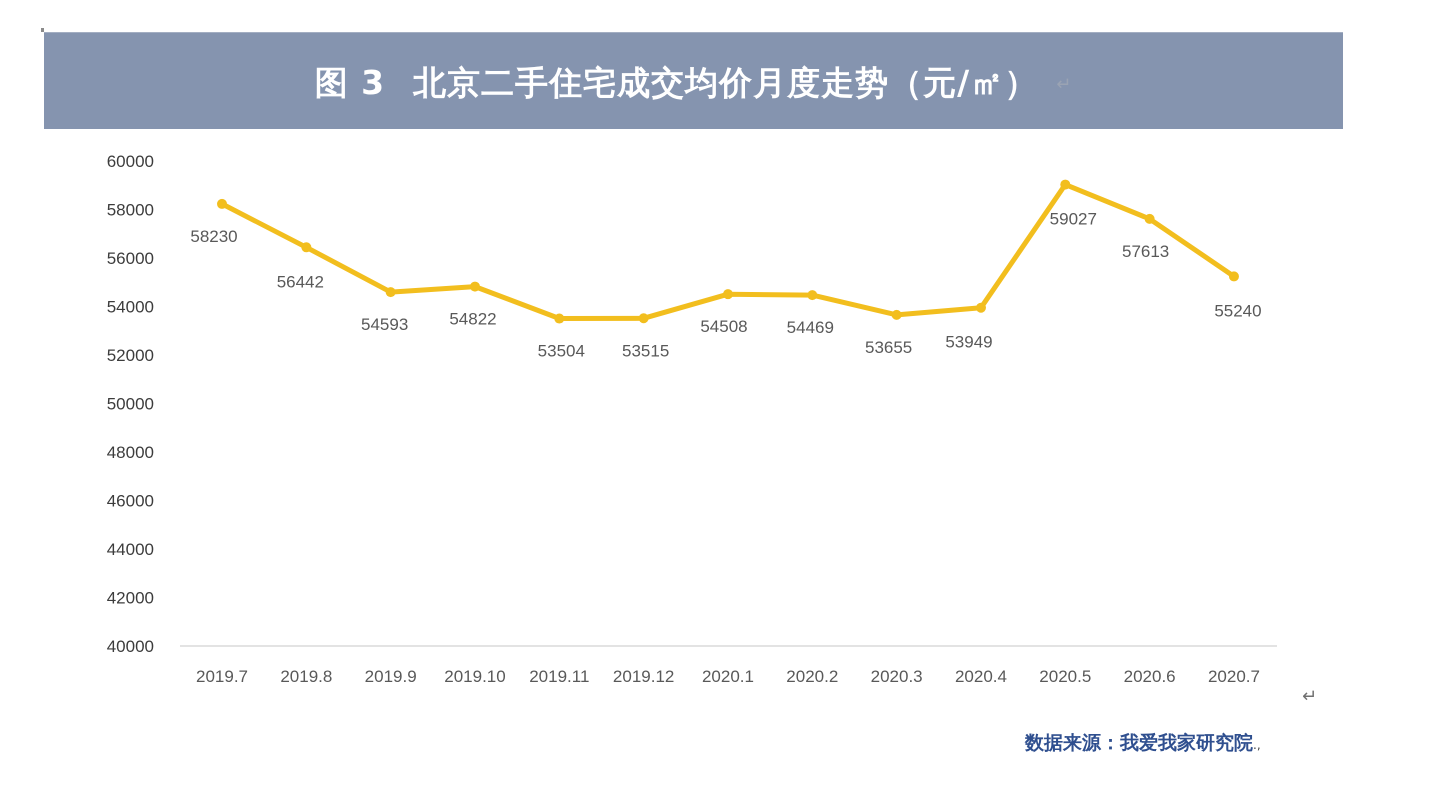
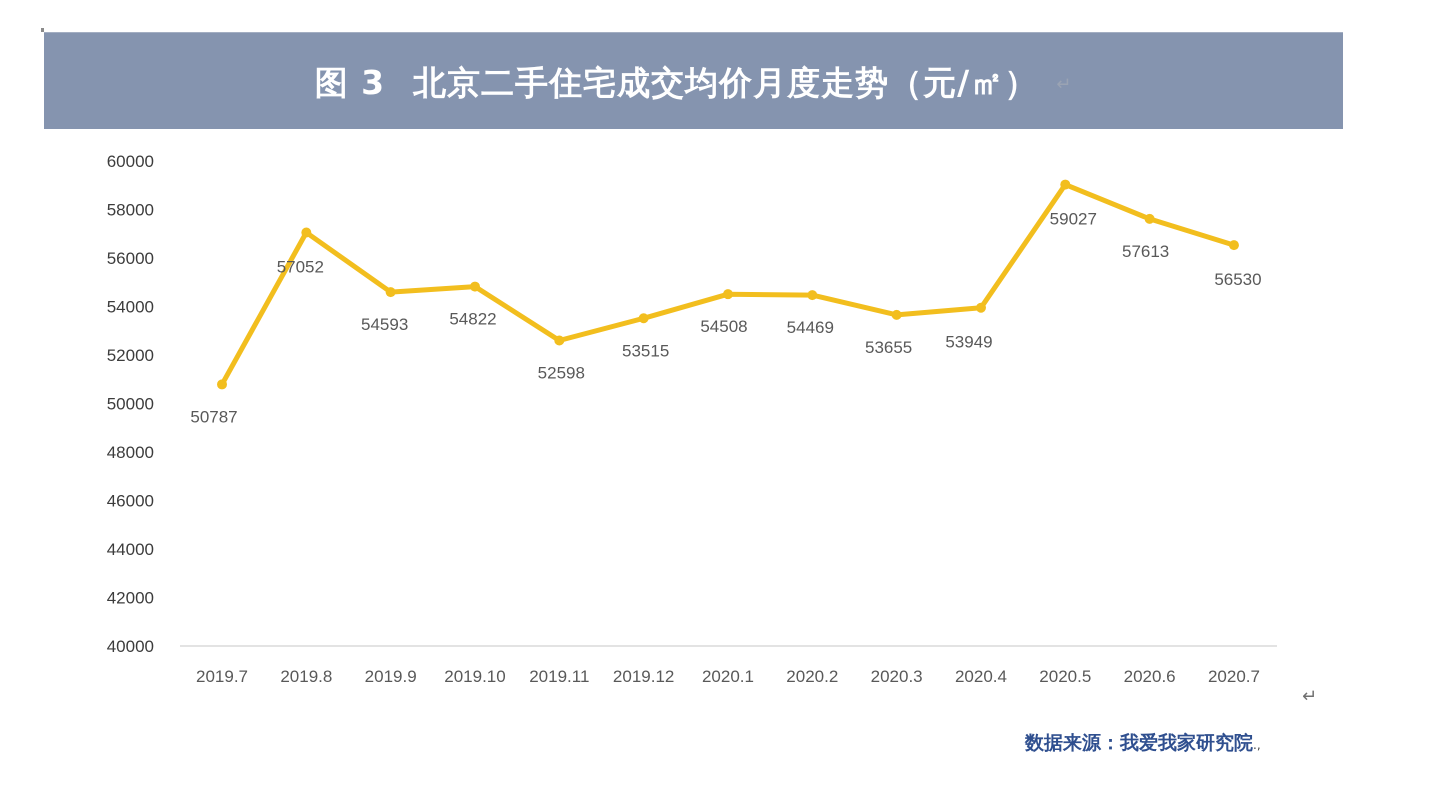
2019.7: 58230 -> 50787
2019.8: 56442 -> 57052
2019.11: 53504 -> 52598
2020.7: 55240 -> 56530
